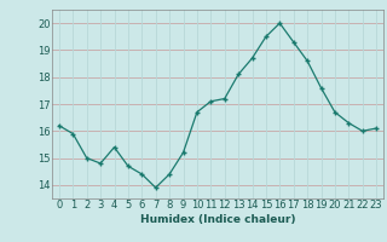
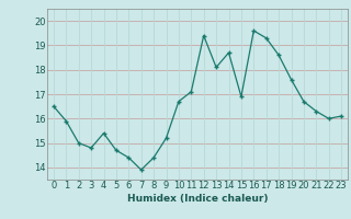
0: 16.2 -> 16.5
12: 17.2 -> 19.4
15: 19.5 -> 16.9
16: 20.0 -> 19.6
